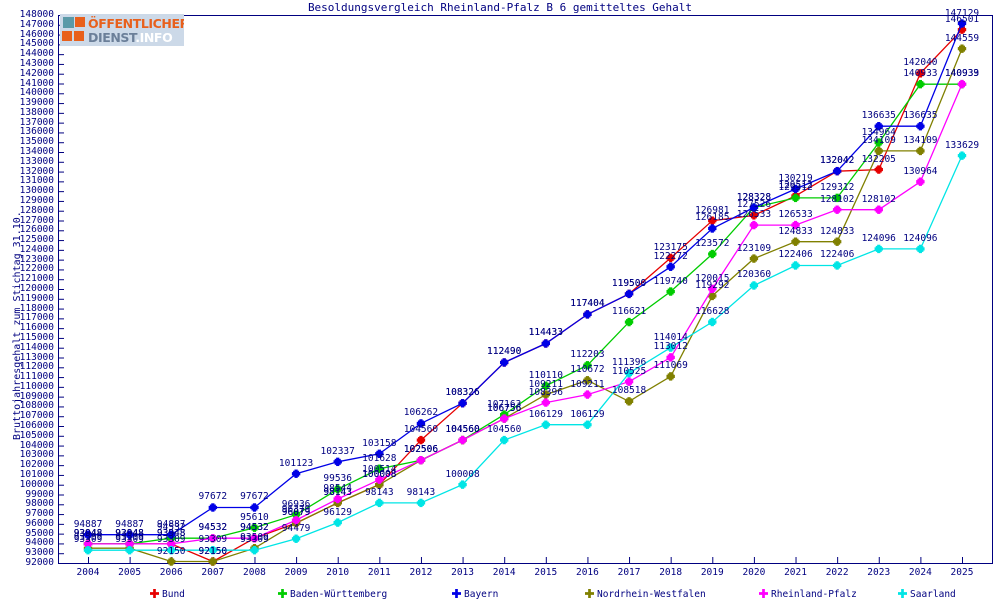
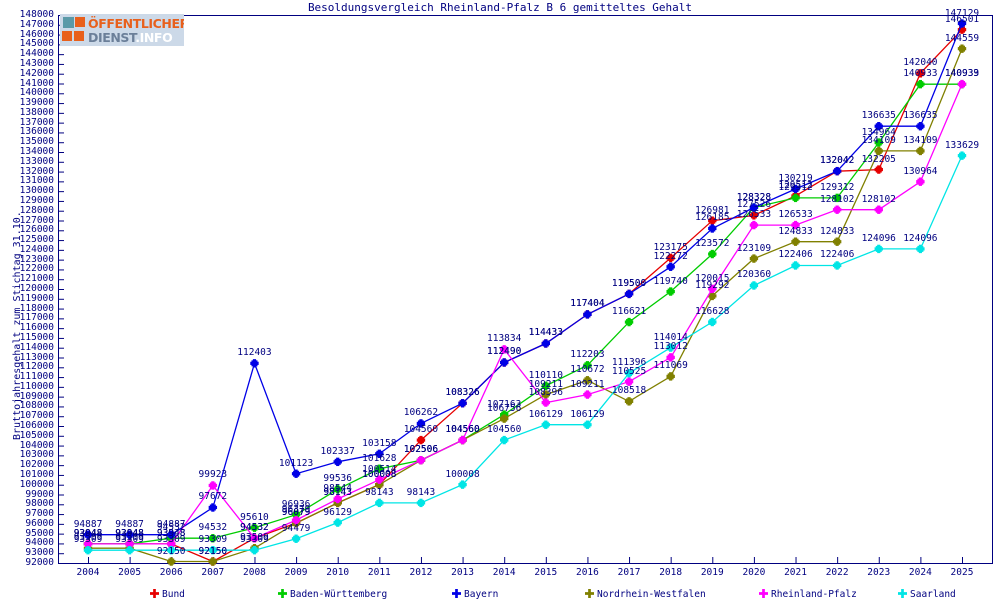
Rheinland-Pfalz/2007: 94532 -> 99923
Bayern/2008: 97672 -> 112403
Rheinland-Pfalz/2014: 106756 -> 113834
